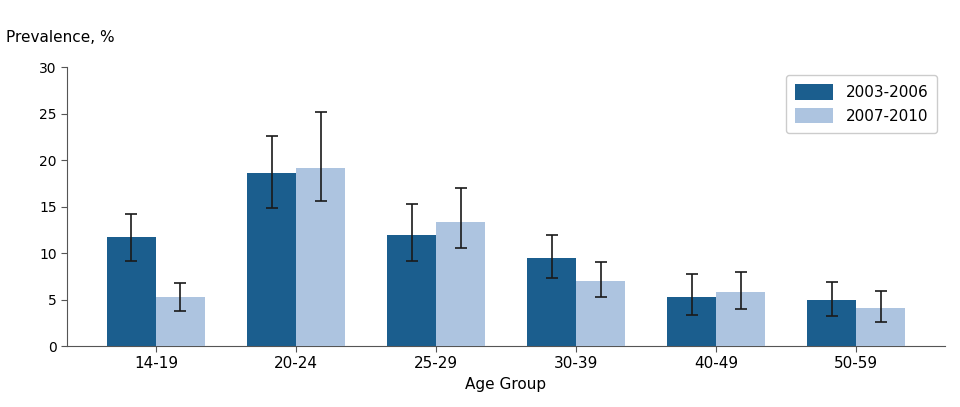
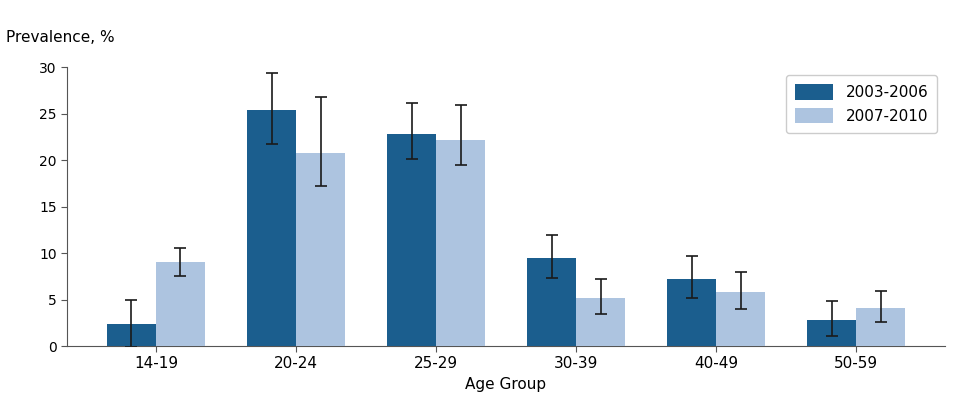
2003-2006/14-19: 11.7 -> 2.4
2007-2010/14-19: 5.3 -> 9.0
2003-2006/20-24: 18.6 -> 25.4
2007-2010/20-24: 19.2 -> 20.8
2003-2006/25-29: 11.9 -> 22.8
2007-2010/25-29: 13.3 -> 22.2
2007-2010/30-39: 7.0 -> 5.2
2003-2006/40-49: 5.3 -> 7.2
2003-2006/50-59: 4.9 -> 2.8
